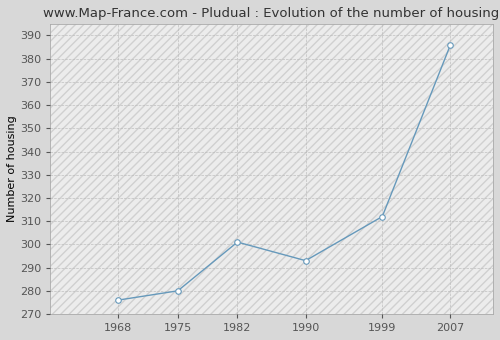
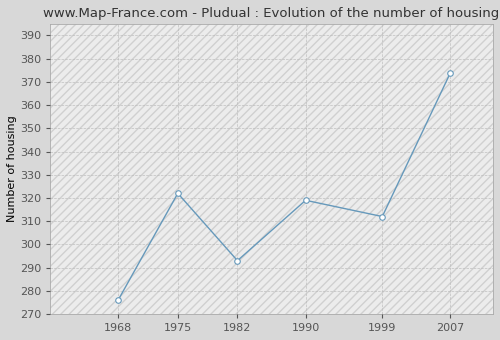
1975: 280 -> 322
1982: 301 -> 293
1990: 293 -> 319
2007: 386 -> 374
